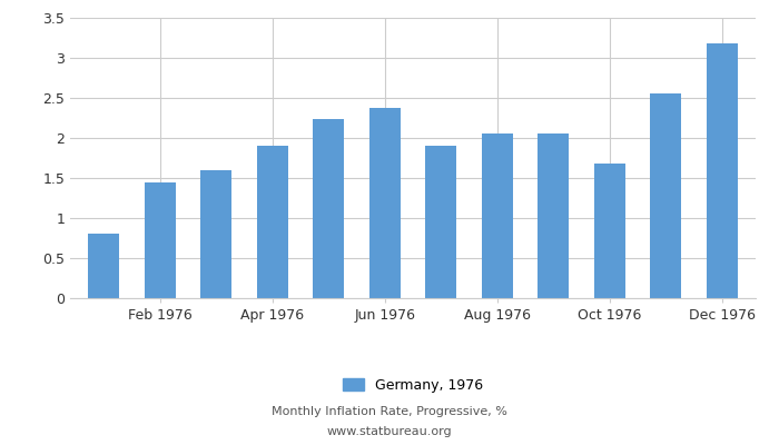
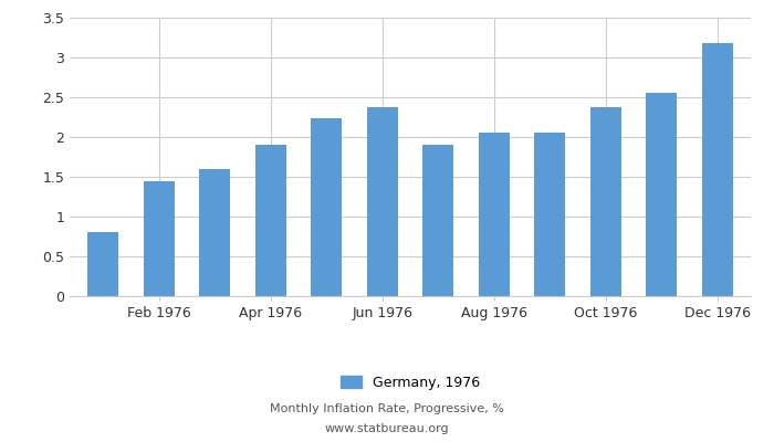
Oct 1976: 1.68 -> 2.38
